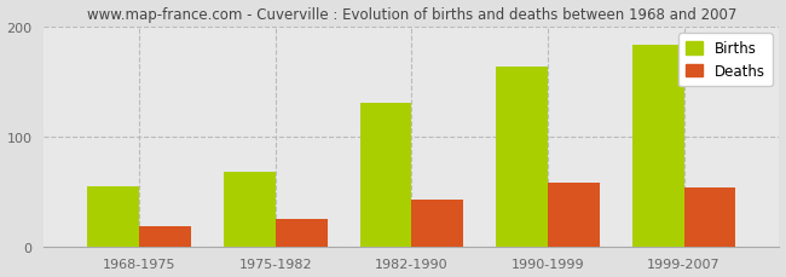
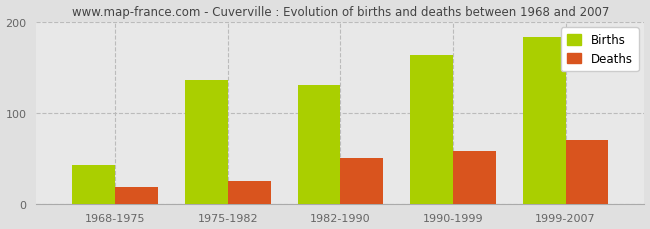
Births/1968-1975: 55 -> 42
Births/1975-1982: 68 -> 136
Deaths/1982-1990: 43 -> 50
Deaths/1999-2007: 53 -> 70
